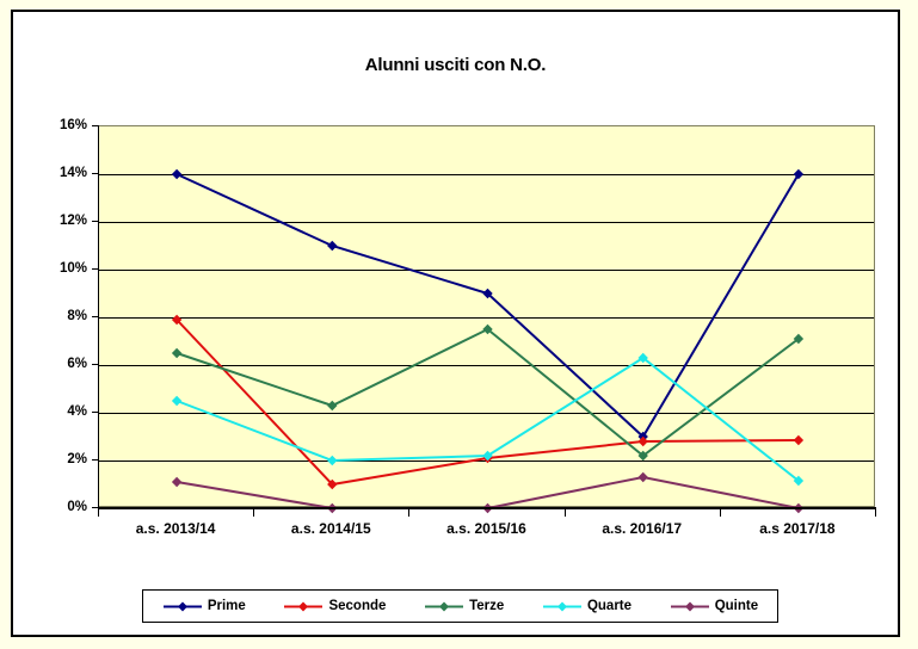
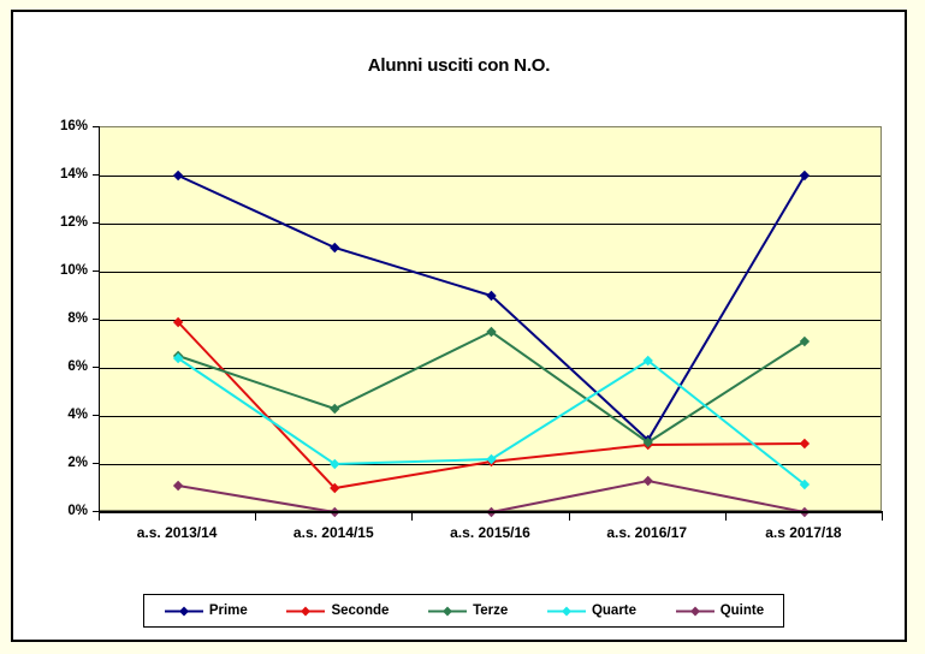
Quarte/a.s. 2013/14: 4.5% -> 6.4%
Terze/a.s. 2016/17: 2.2% -> 2.9%
